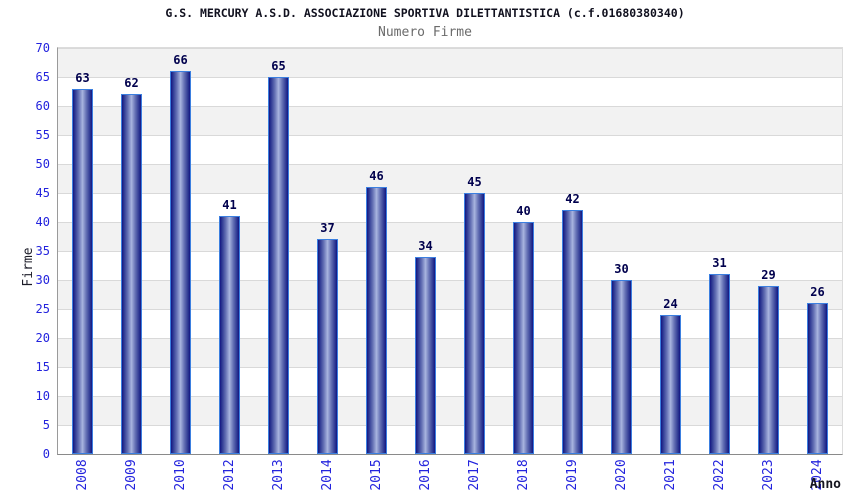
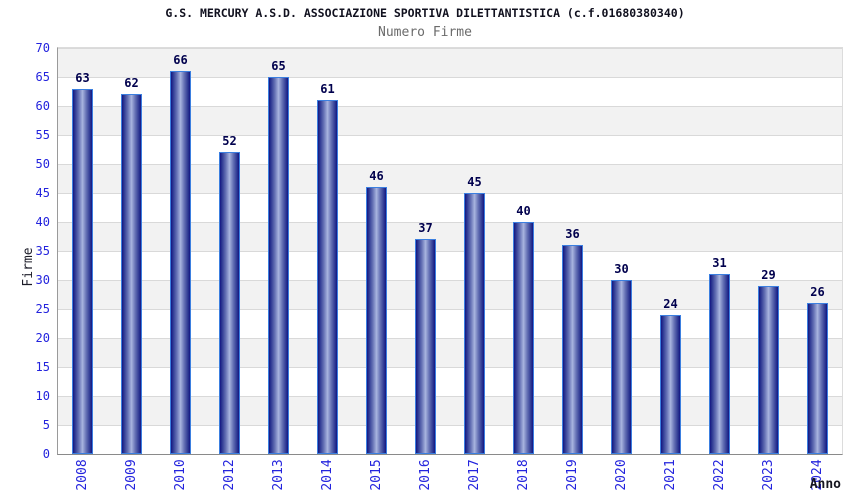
2012: 41 -> 52
2014: 37 -> 61
2016: 34 -> 37
2019: 42 -> 36
